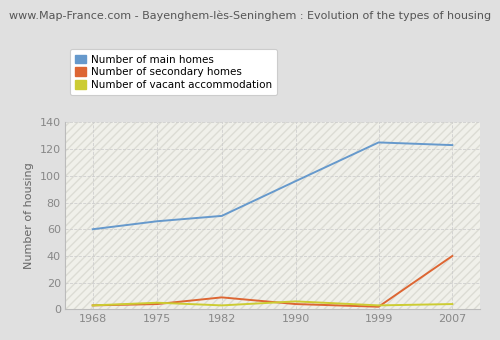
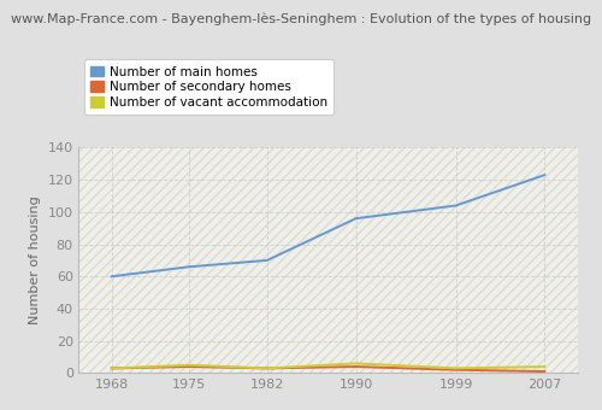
Number of secondary homes/1982: 9 -> 3
Number of main homes/1999: 125 -> 104
Number of secondary homes/2007: 40 -> 1
